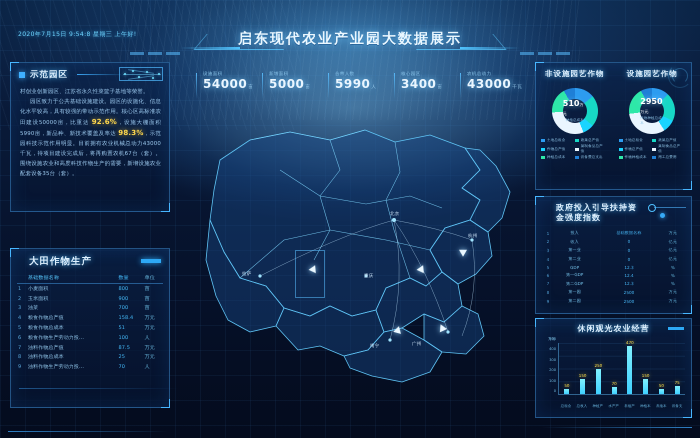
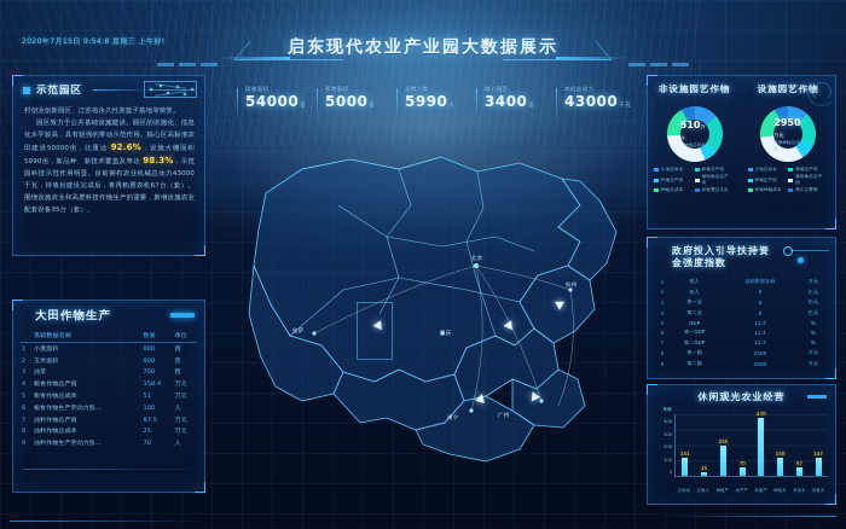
总租金: 50 -> 151
总收入: 150 -> 25
养殖本: 50 -> 67
设备支: 75 -> 147
